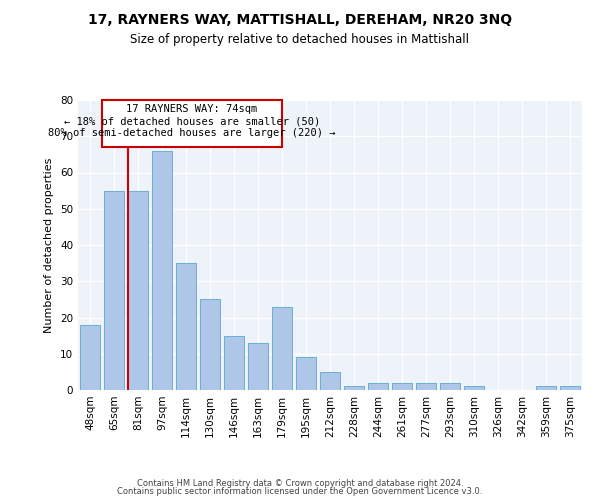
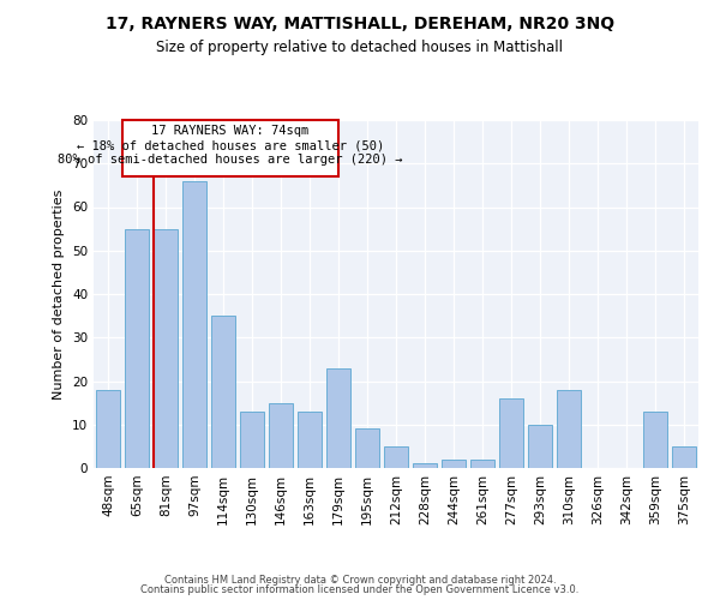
130sqm: 25 -> 13
277sqm: 2 -> 16
293sqm: 2 -> 10
310sqm: 1 -> 18
359sqm: 1 -> 13
375sqm: 1 -> 5
